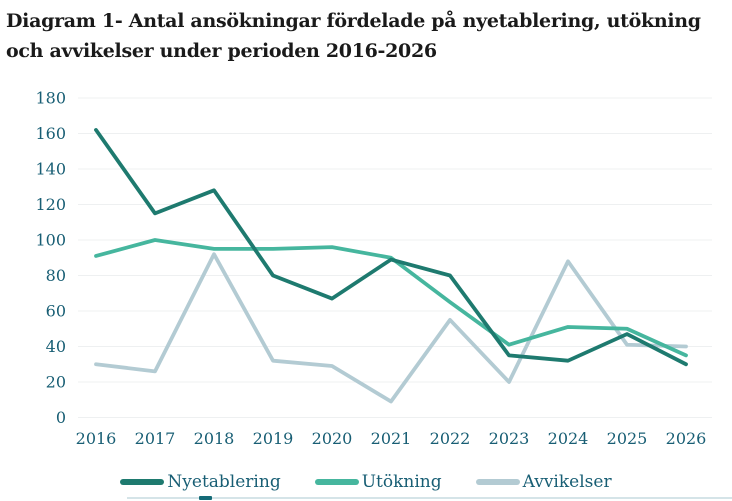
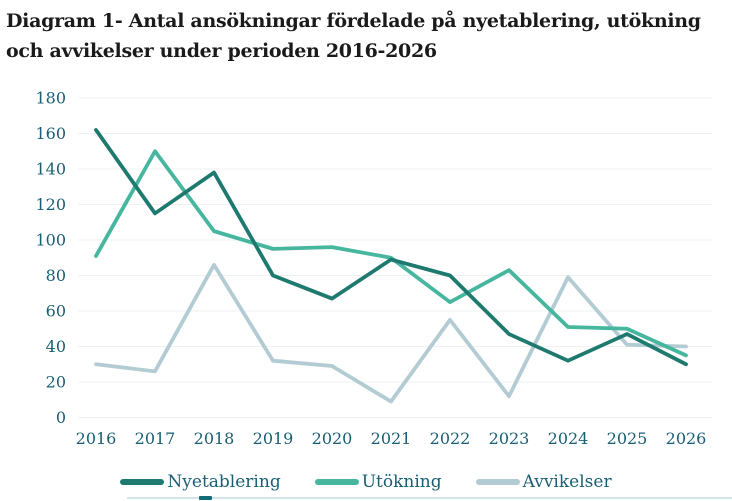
Utökning/2017: 100 -> 150
Nyetablering/2018: 128 -> 138
Utökning/2018: 95 -> 105
Avvikelser/2018: 92 -> 86
Nyetablering/2023: 35 -> 47
Utökning/2023: 41 -> 83
Avvikelser/2023: 20 -> 12
Avvikelser/2024: 88 -> 79
